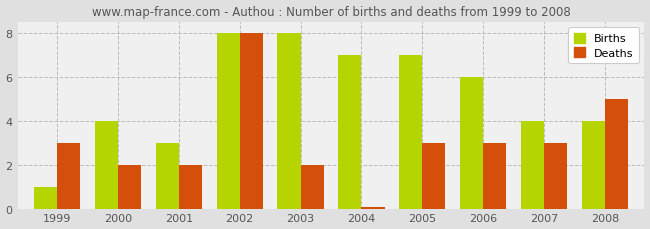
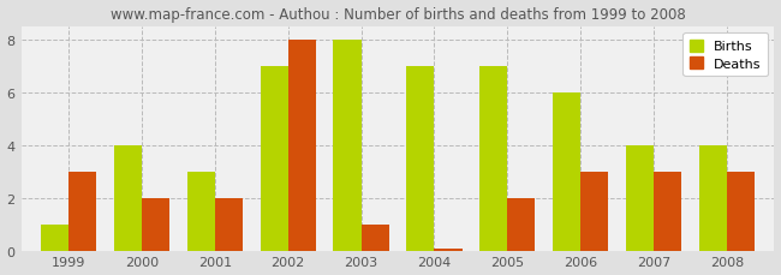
Births/2002: 8 -> 7
Deaths/2003: 2.00 -> 1.00
Deaths/2005: 3.00 -> 2.00
Deaths/2008: 5.00 -> 3.00
